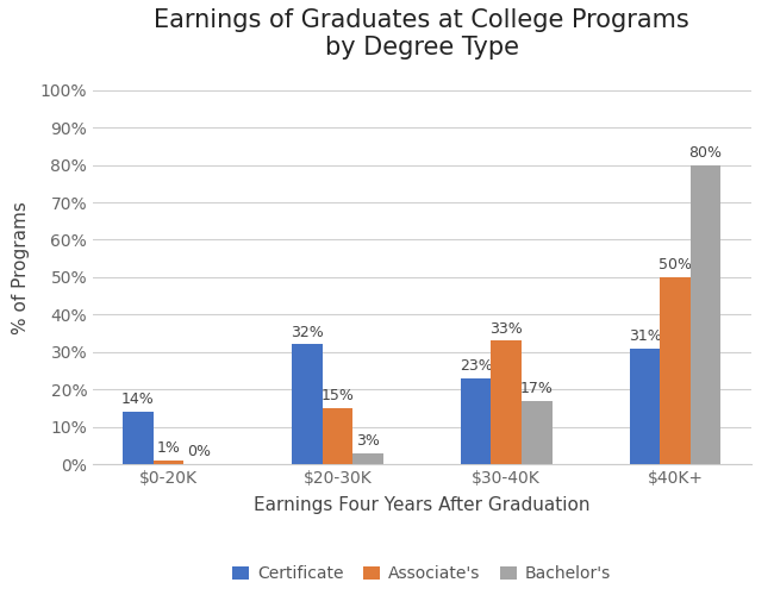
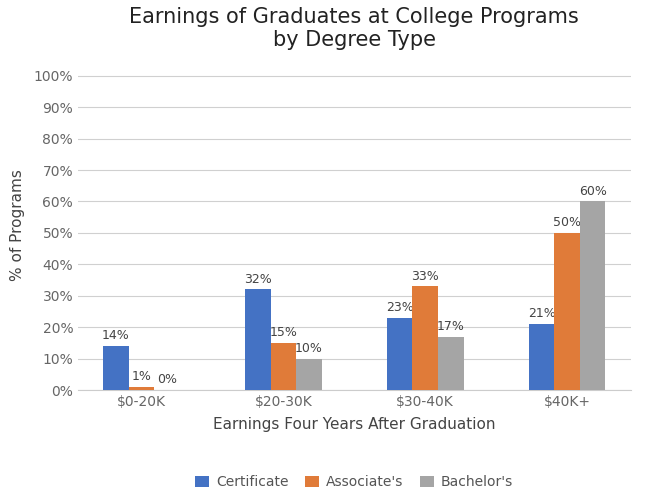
Bachelor's/$20-30K: 3% -> 10%
Certificate/$40K+: 31% -> 21%
Bachelor's/$40K+: 80% -> 60%
